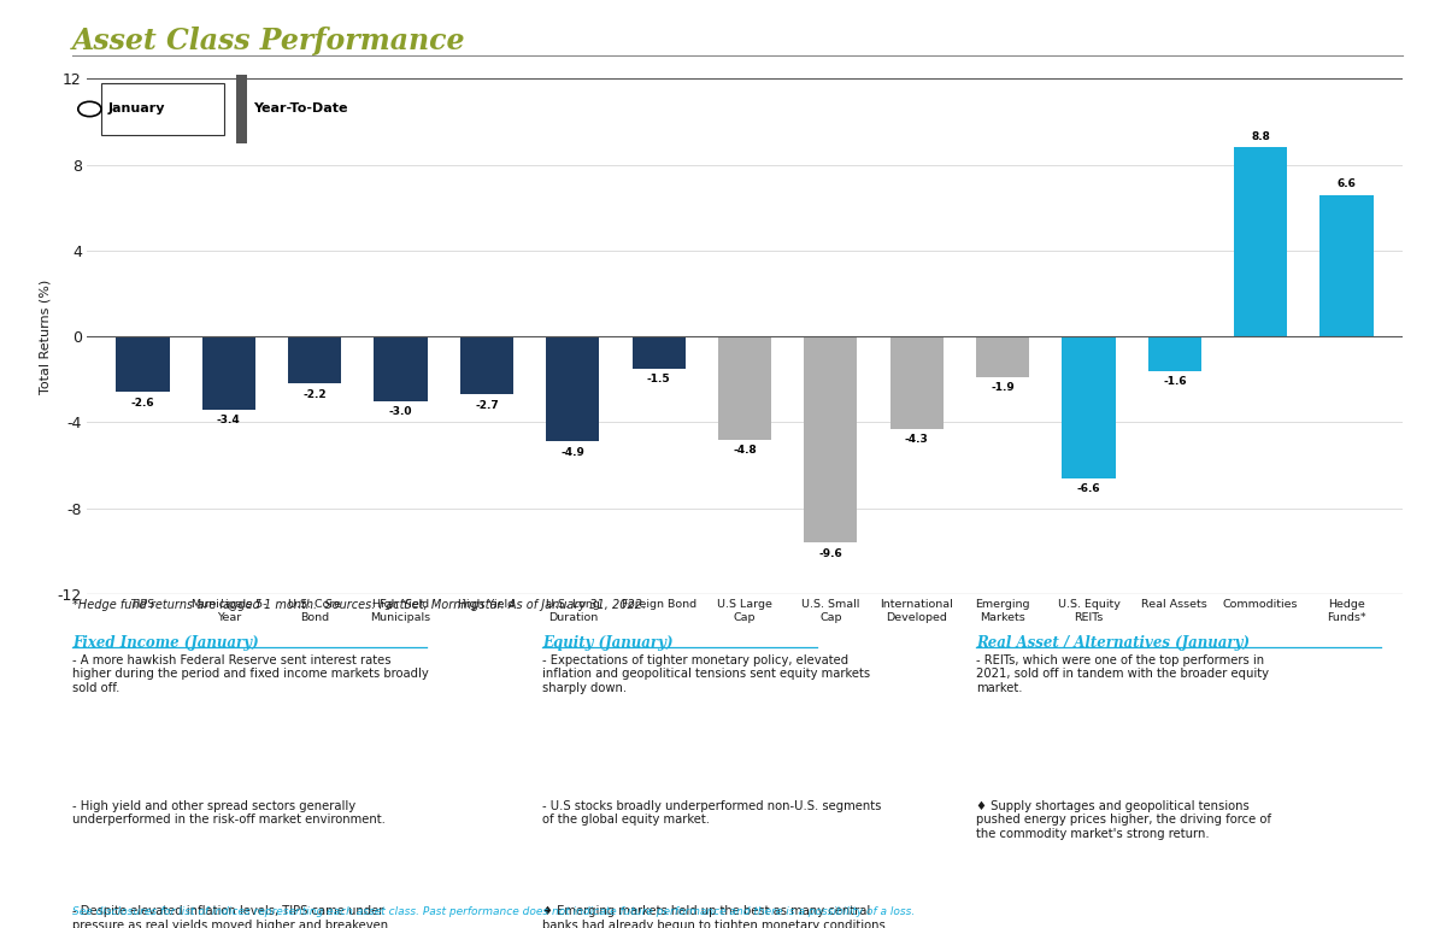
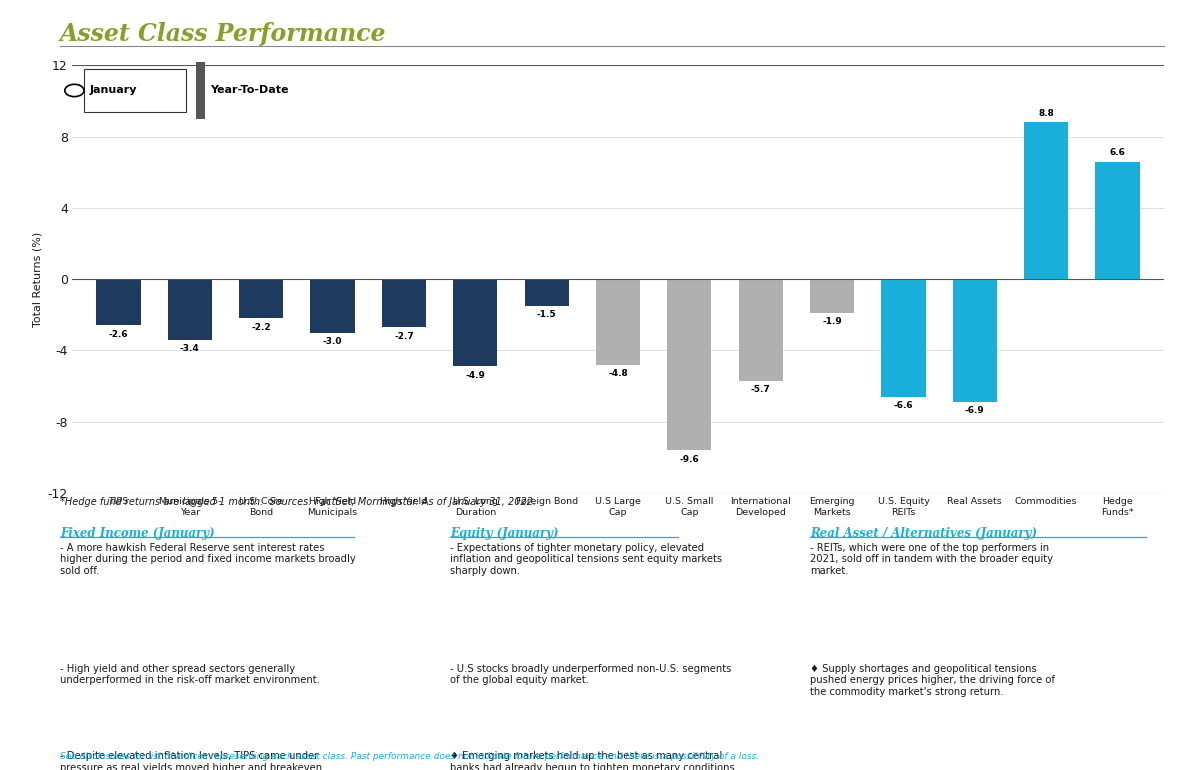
International Developed: -4.3 -> -5.7
Real Assets: -1.6 -> -6.9
